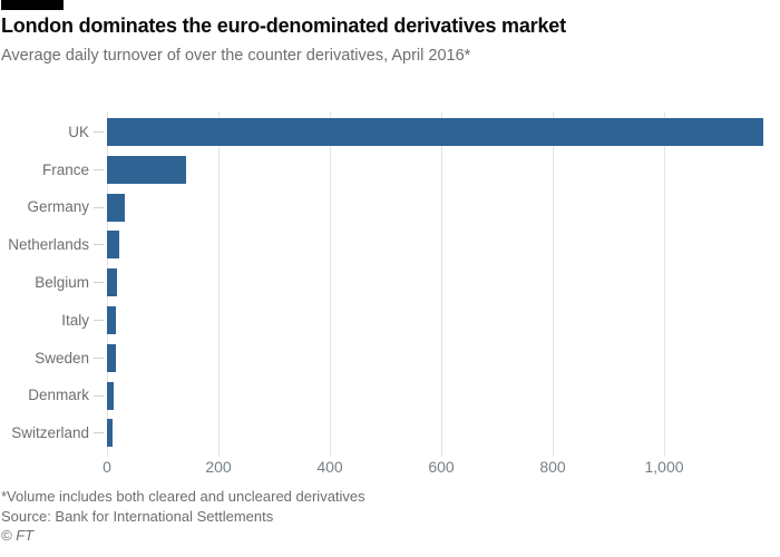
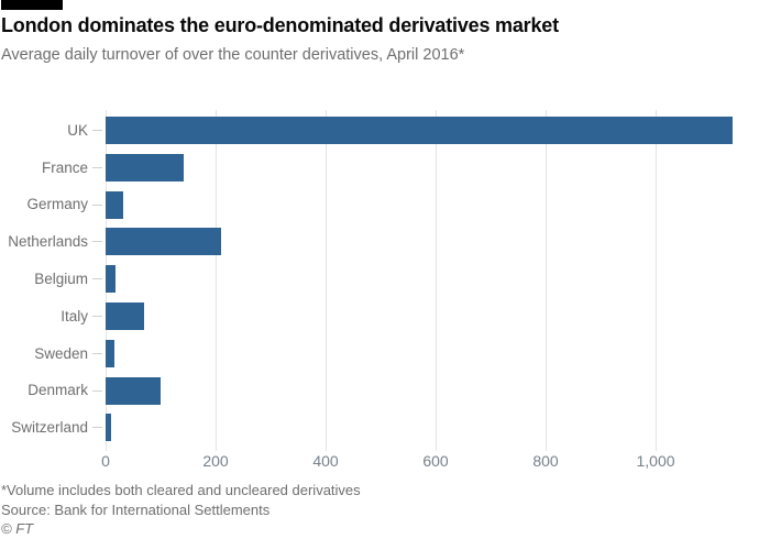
UK: 1180 -> 1140
Netherlands: 20 -> 210
Italy: 20 -> 70
Denmark: 10 -> 100
